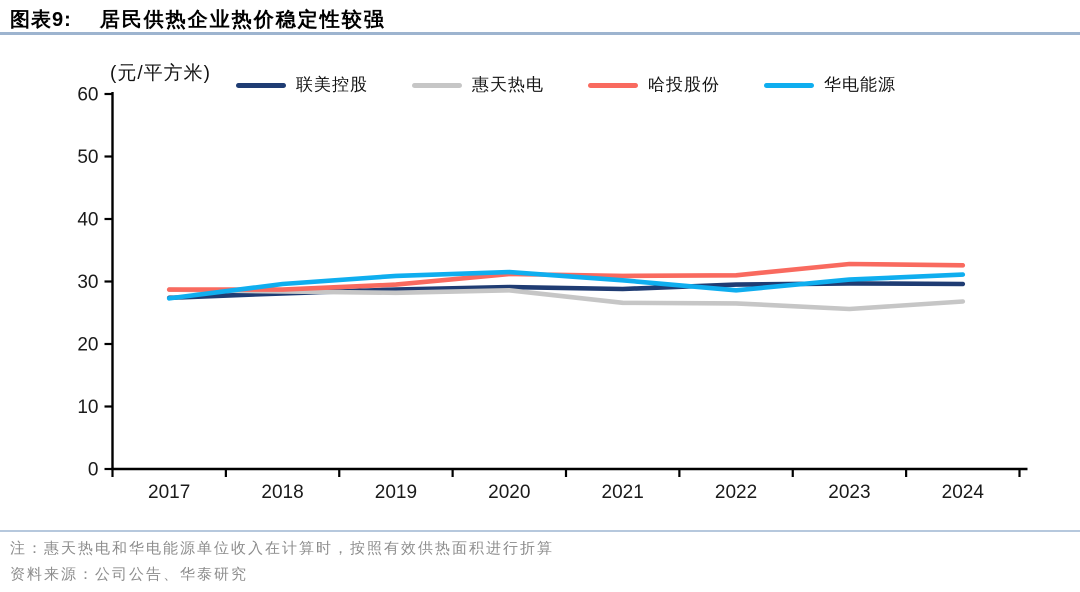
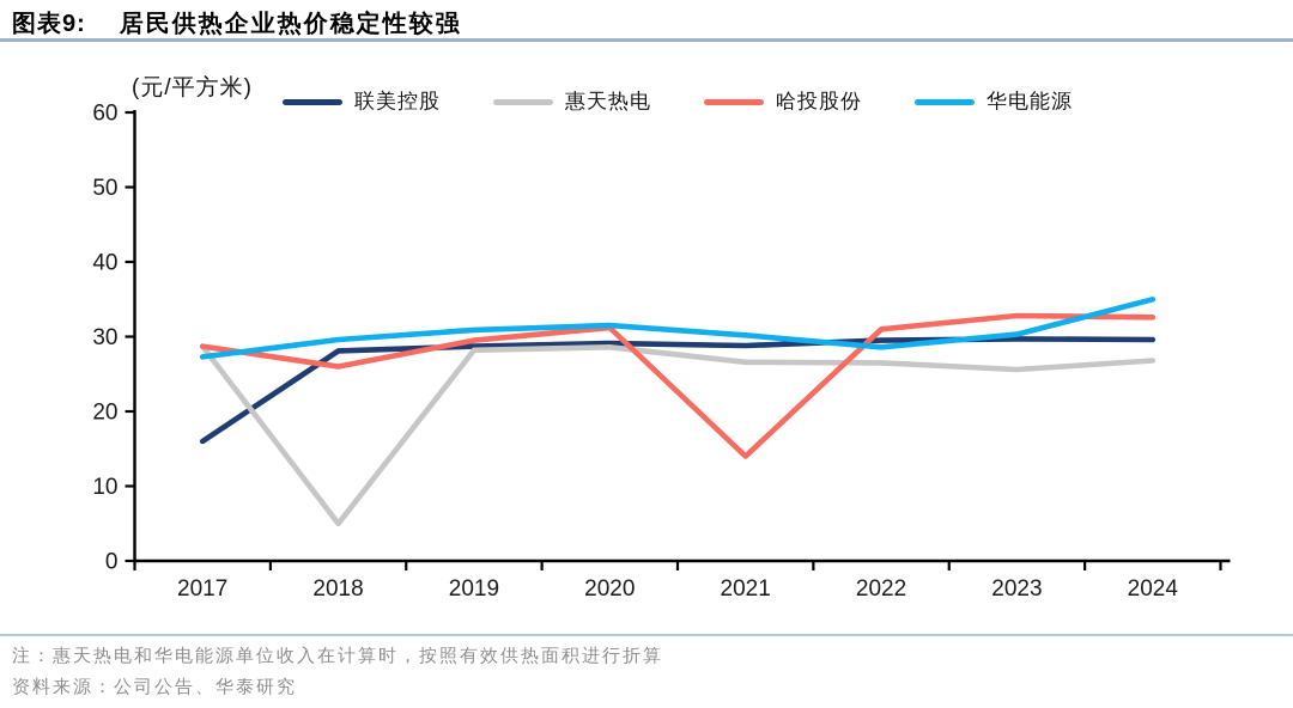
联美控股/2017: 27 -> 16
惠天热电/2018: 28 -> 5
哈投股份/2018: 29 -> 26
哈投股份/2021: 31 -> 14
华电能源/2024: 31 -> 35
